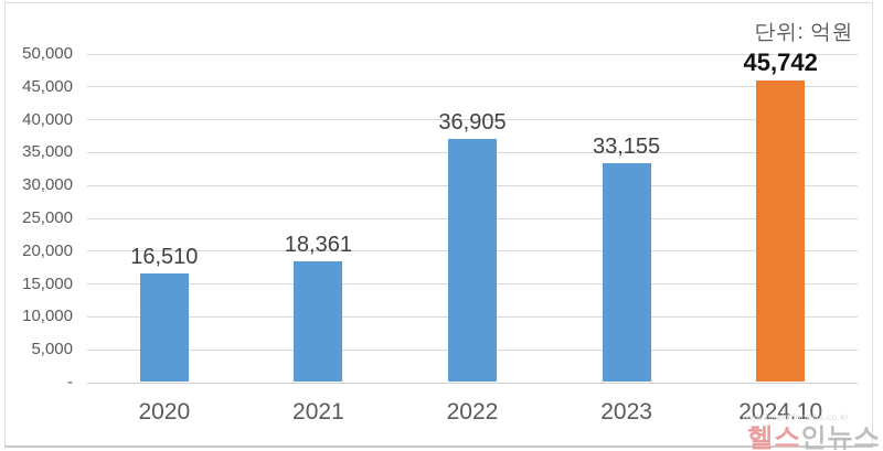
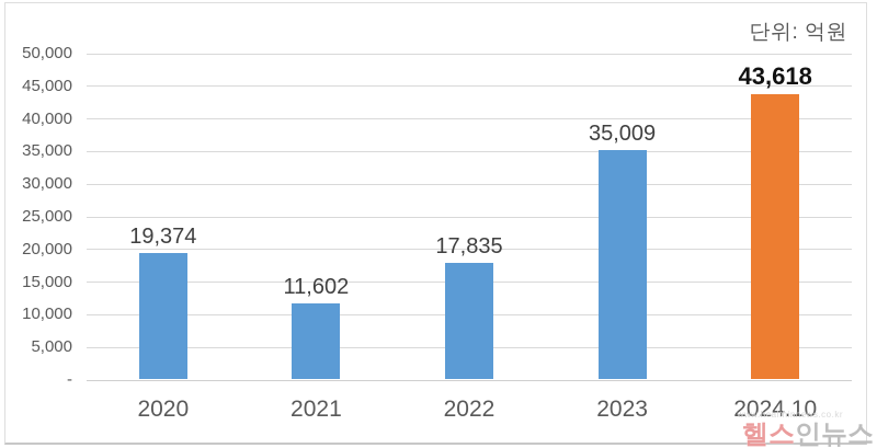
2020: 16,510 -> 19,374
2021: 18,361 -> 11,602
2022: 36,905 -> 17,835
2023: 33,155 -> 35,009
2024.10: 45,742 -> 43,618
